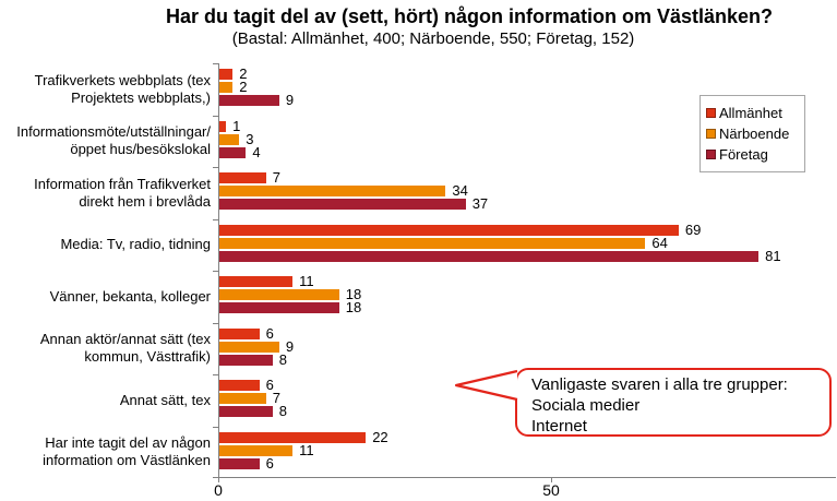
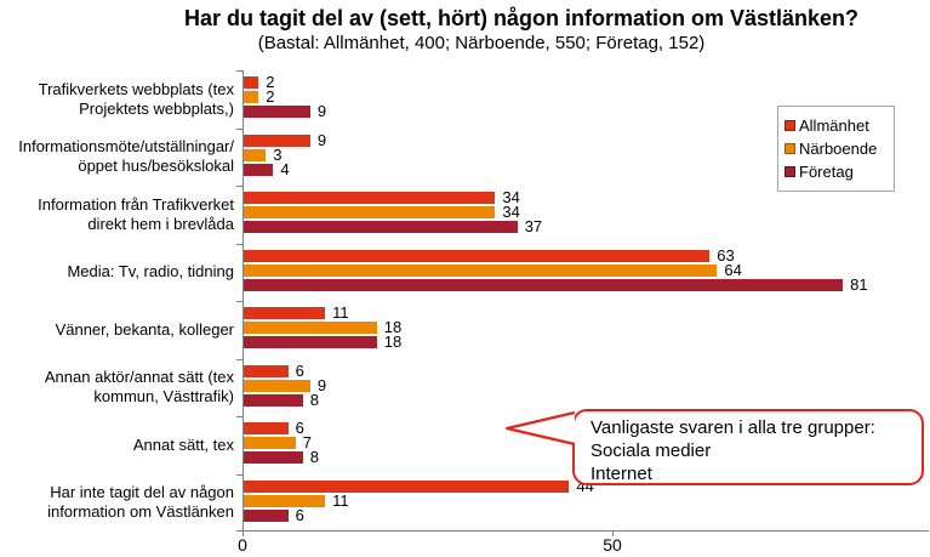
Allmänhet/Informationsmöte/utställningar/öppet hus/besökslokal: 1 -> 9
Allmänhet/Information från Trafikverket direkt hem i brevlåda: 7 -> 34
Allmänhet/Media: Tv, radio, tidning: 69 -> 63
Allmänhet/Har inte tagit del av någon information om Västlänken: 22 -> 44
